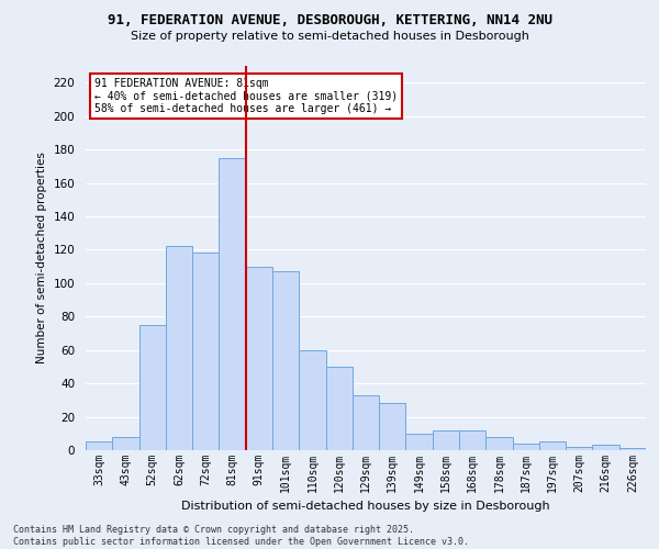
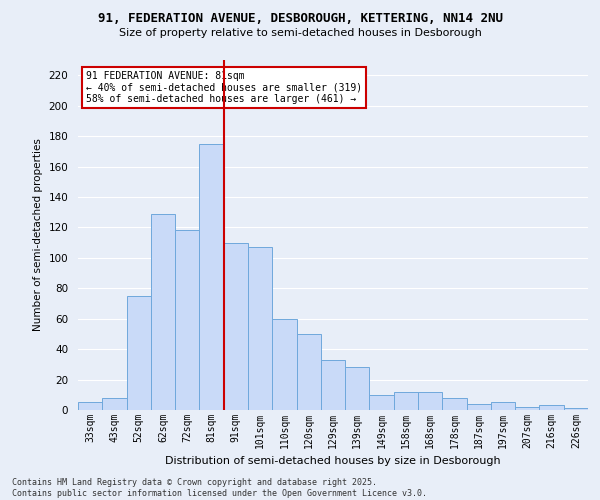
62sqm: 122 -> 129
